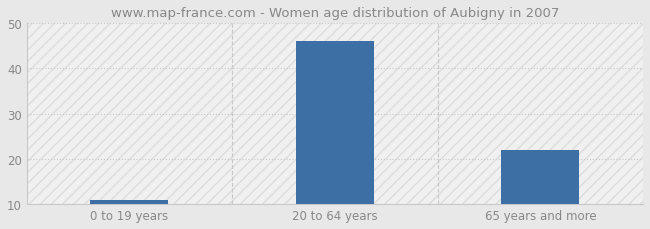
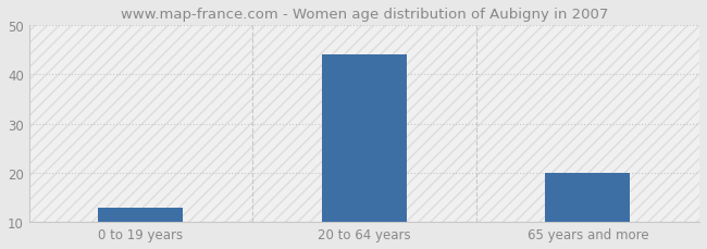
0 to 19 years: 11 -> 13
20 to 64 years: 46 -> 44
65 years and more: 22 -> 20
